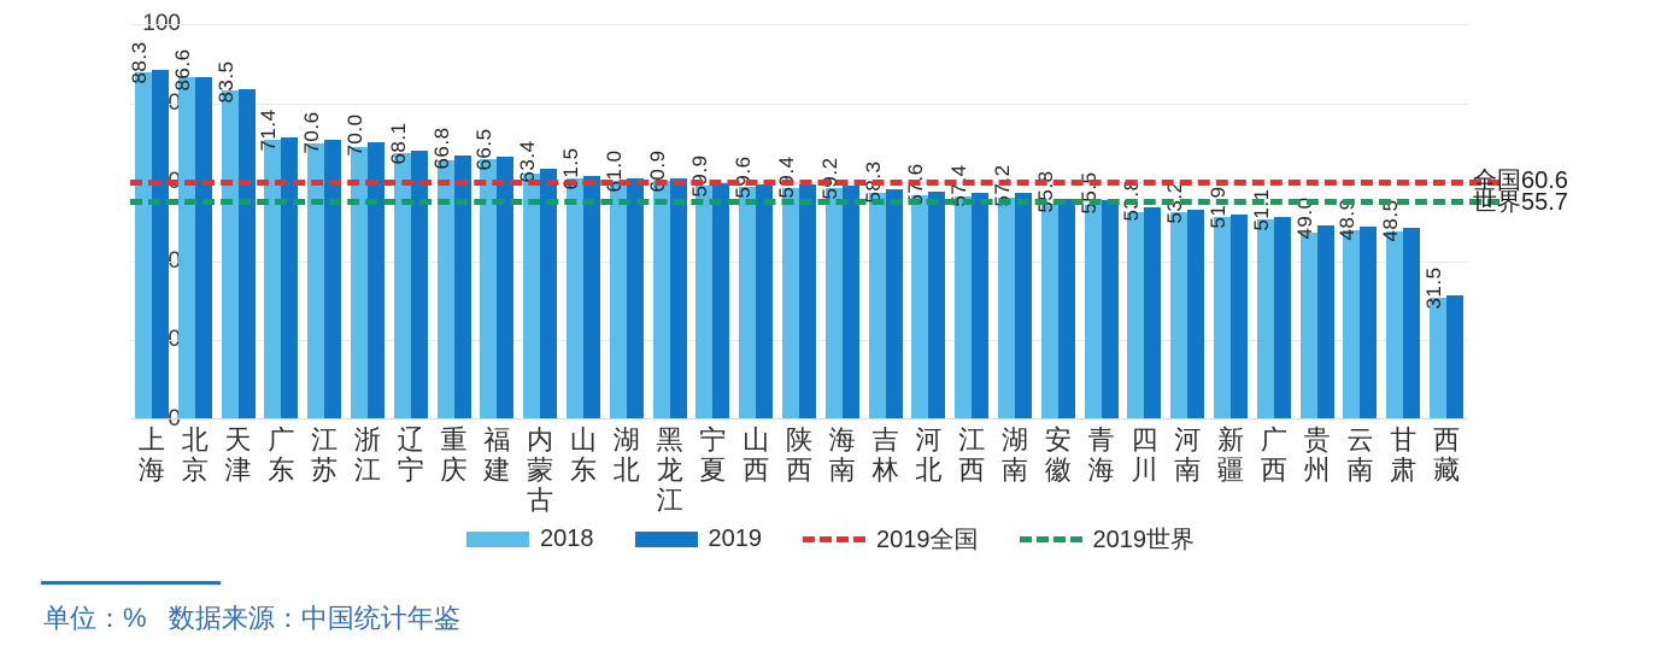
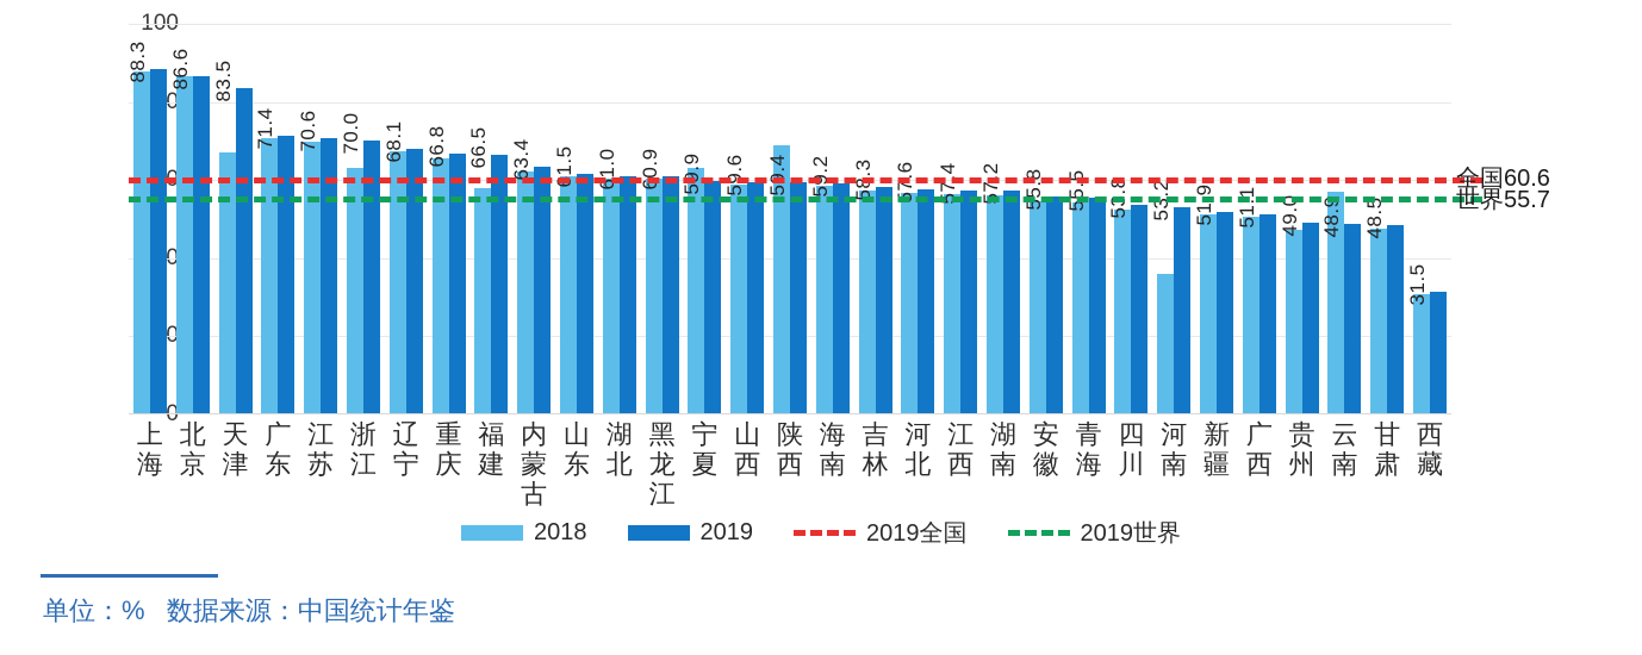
2018/天津: 83 -> 67
2018/浙江: 69 -> 63
2018/福建: 66 -> 58
2018/宁夏: 59 -> 63
2018/陕西: 59 -> 69
2018/河南: 52 -> 36
2018/云南: 48 -> 57
